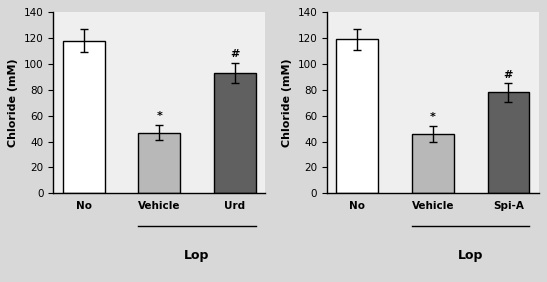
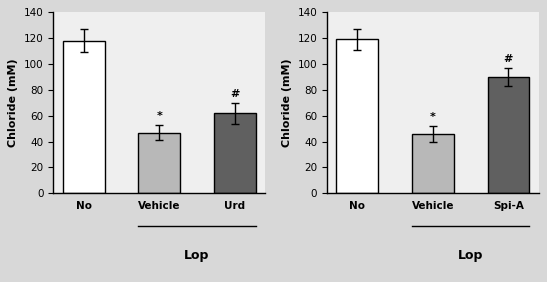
Urd: 93 -> 62
Spi-A: 78 -> 90
